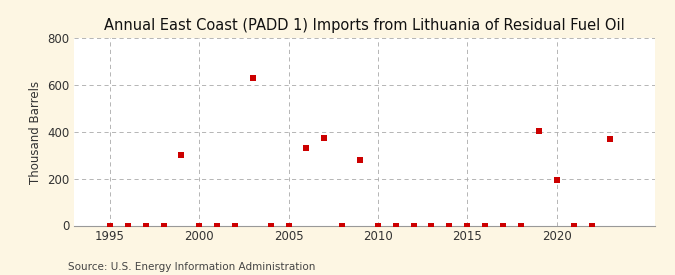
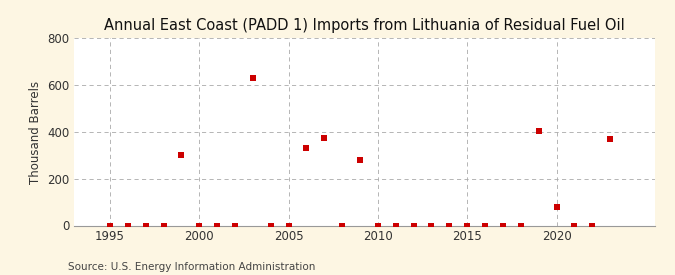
2020: 195 -> 80
